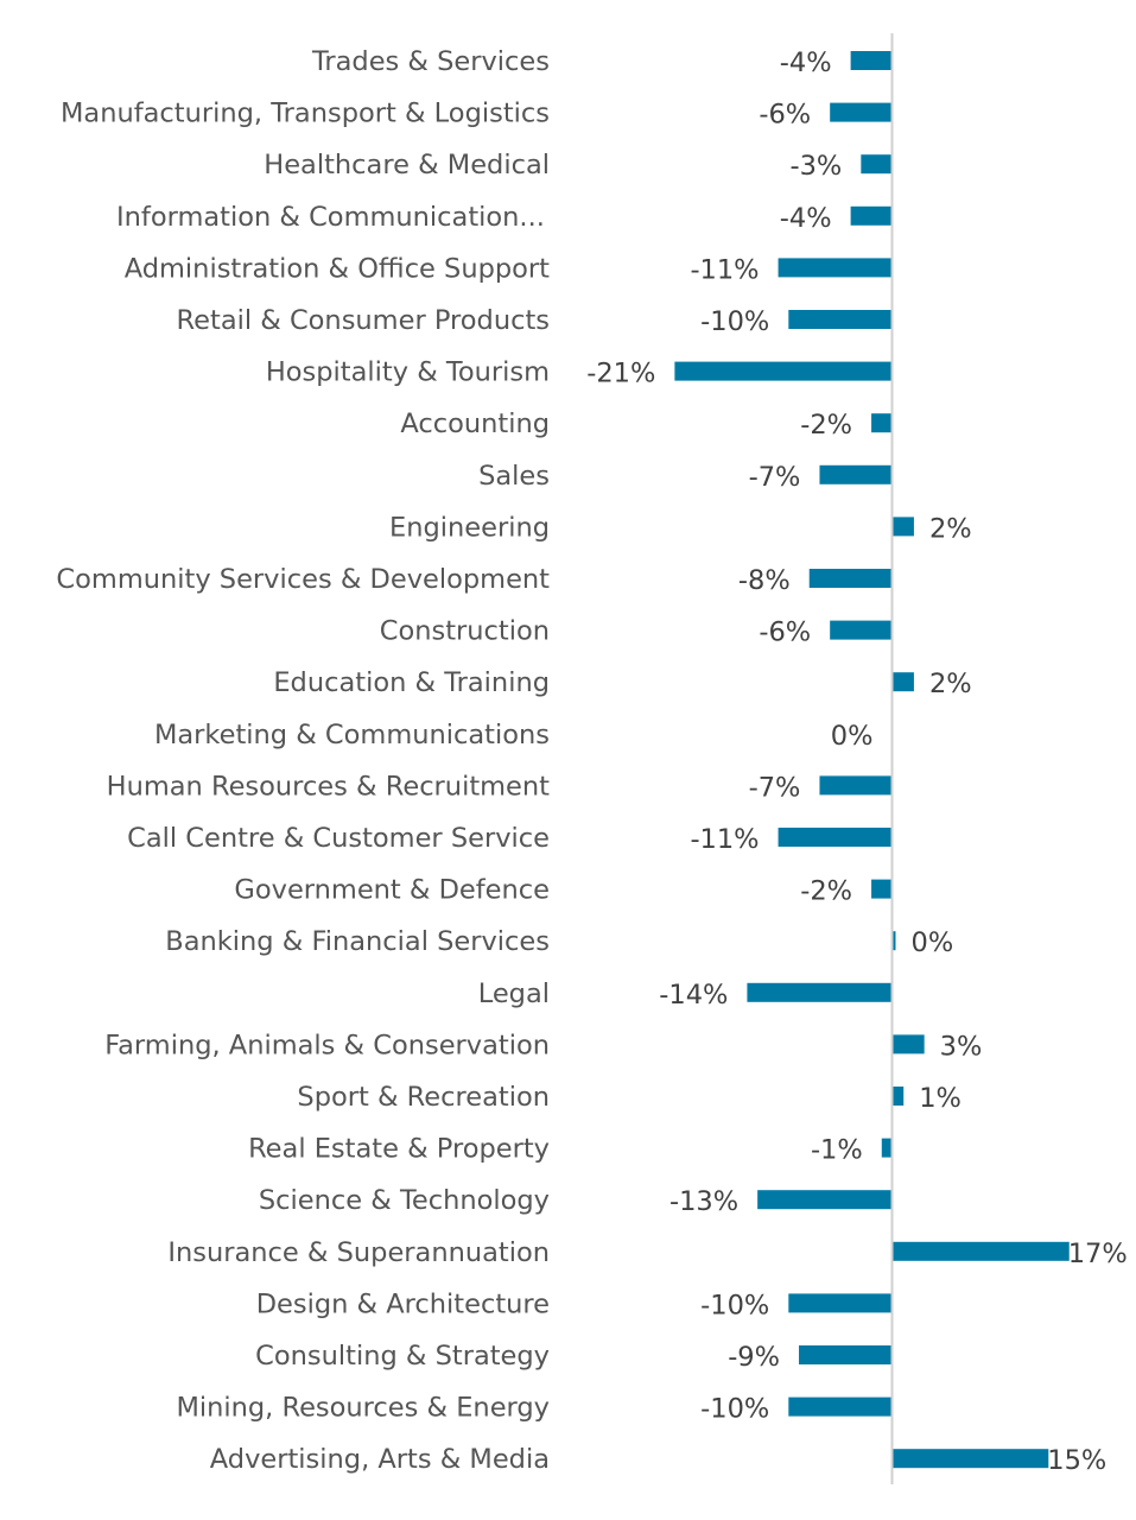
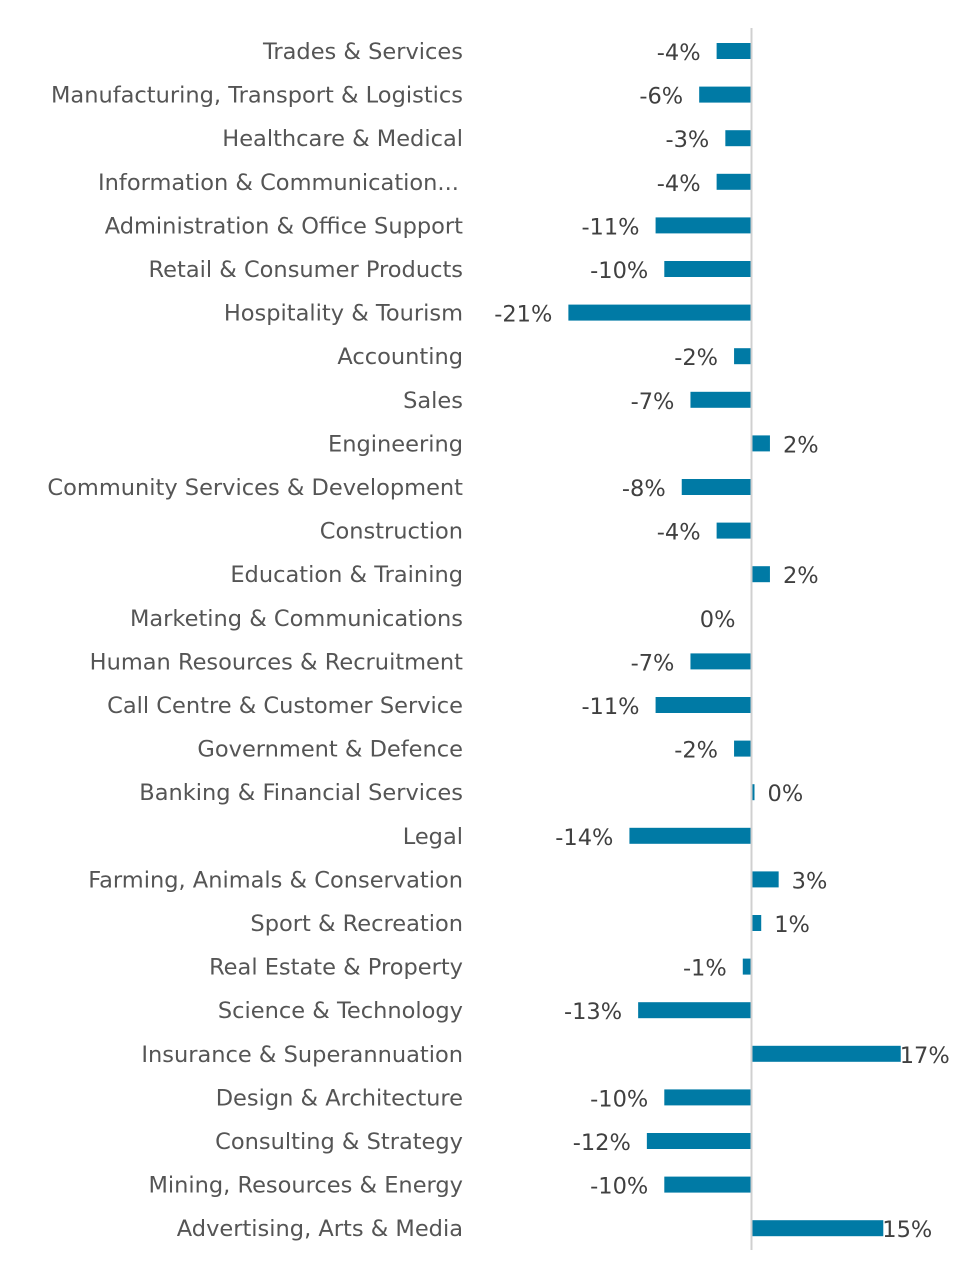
Construction: -6% -> -4%
Consulting & Strategy: -9% -> -12%
